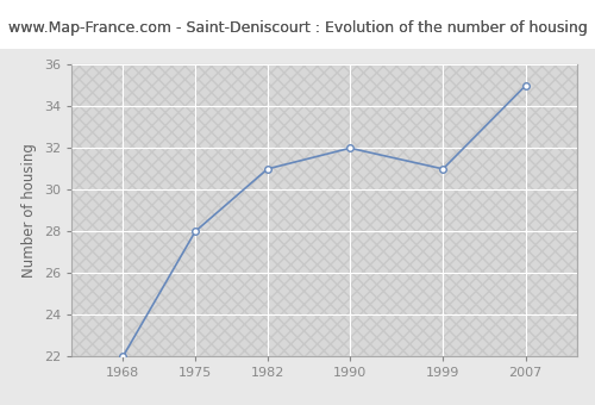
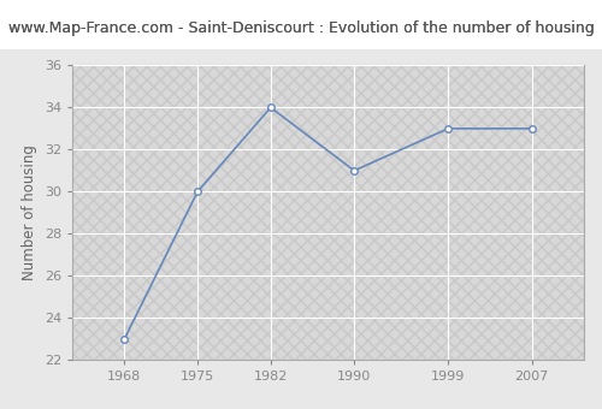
1968: 22 -> 23
1975: 28 -> 30
1982: 31 -> 34
1990: 32 -> 31
1999: 31 -> 33
2007: 35 -> 33
